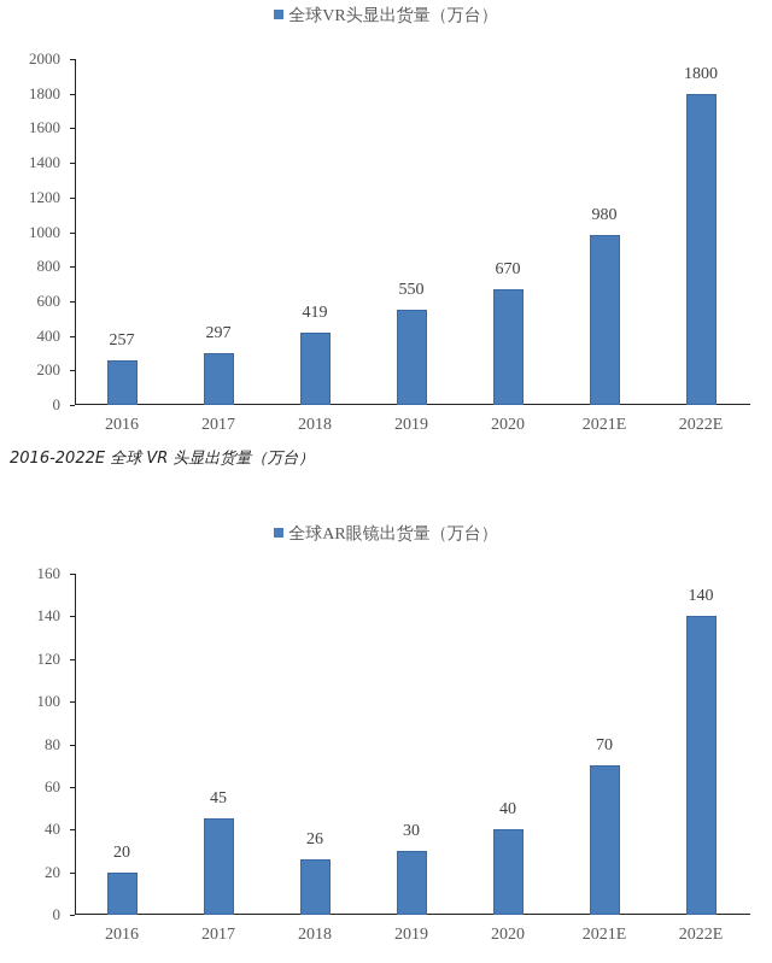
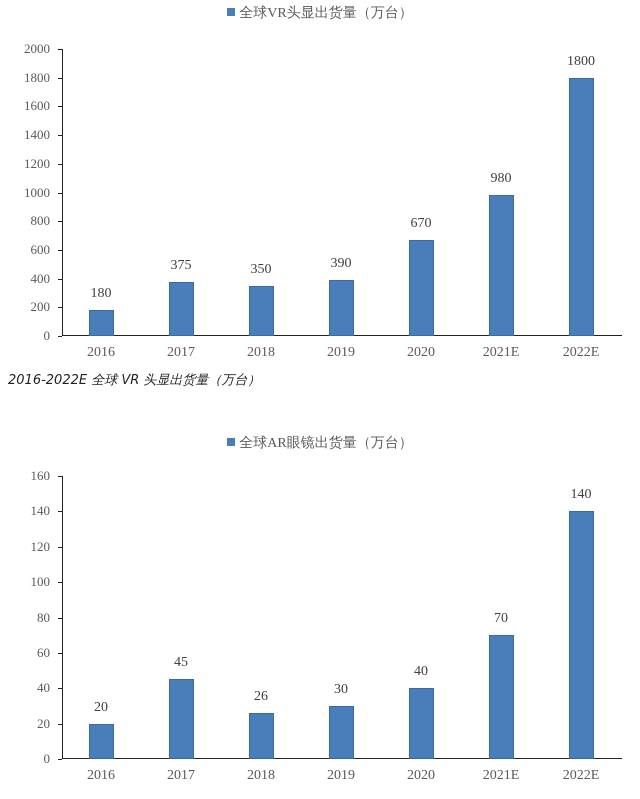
全球VR头显出货量（万台）/2016: 257 -> 180
全球VR头显出货量（万台）/2017: 297 -> 375
全球VR头显出货量（万台）/2018: 419 -> 350
全球VR头显出货量（万台）/2019: 550 -> 390
